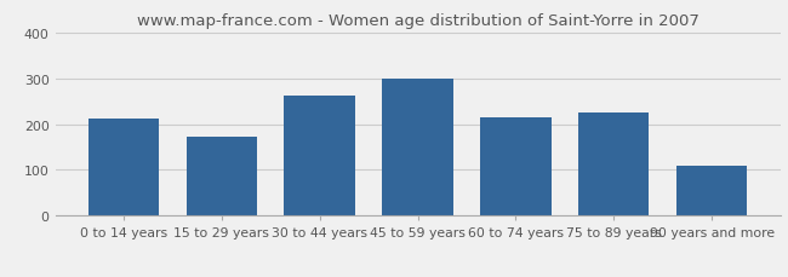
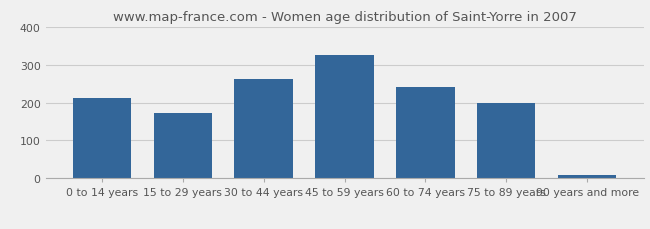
45 to 59 years: 300 -> 324
60 to 74 years: 215 -> 240
75 to 89 years: 225 -> 200
90 years and more: 110 -> 10
